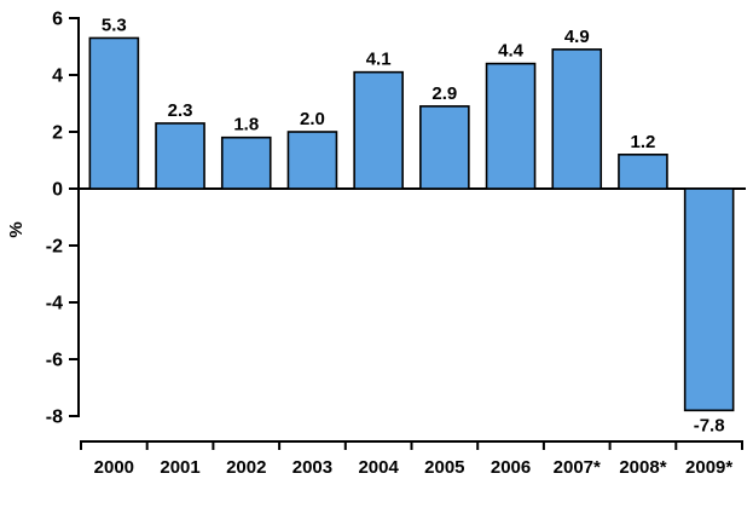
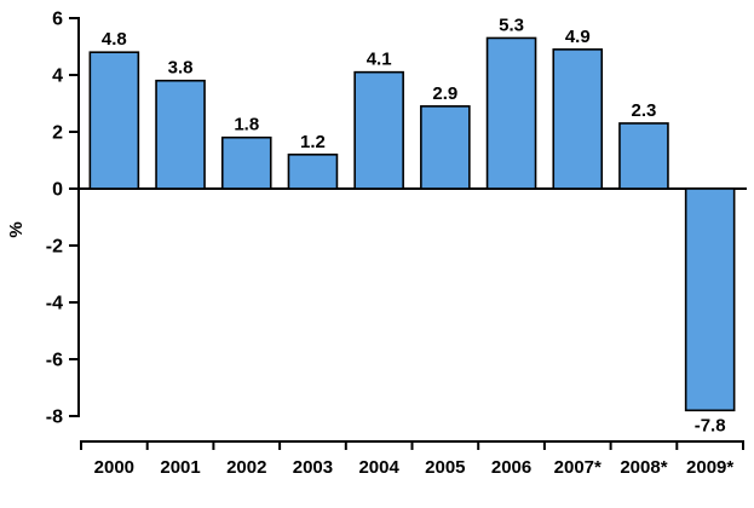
2000: 5.3 -> 4.8
2001: 2.3 -> 3.8
2003: 2.0 -> 1.2
2006: 4.4 -> 5.3
2008*: 1.2 -> 2.3
